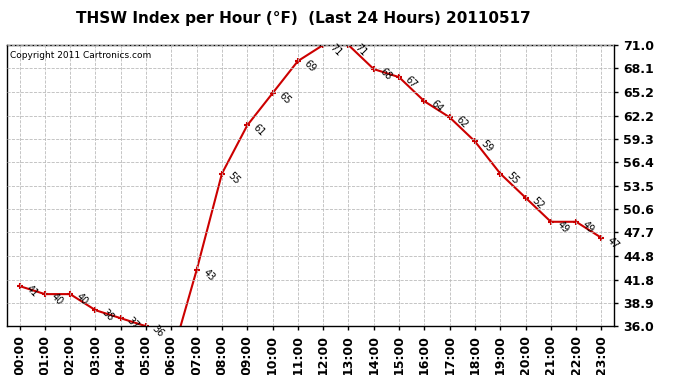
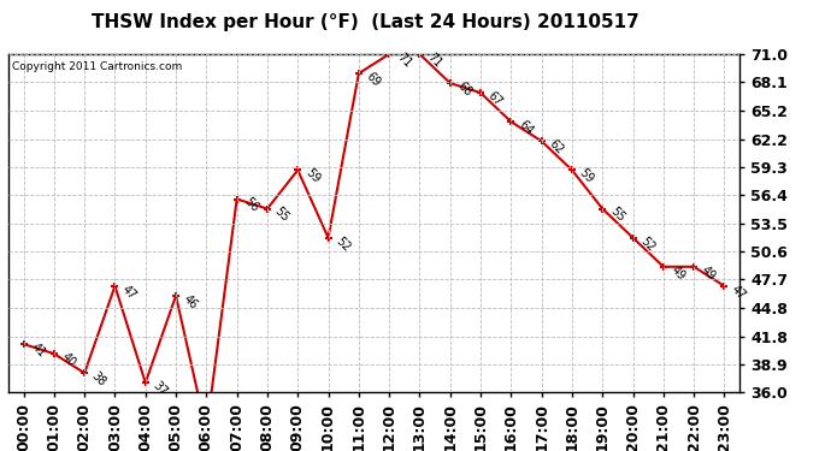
02:00: 40 -> 38
03:00: 38 -> 47
05:00: 36 -> 46
07:00: 43 -> 56
09:00: 61 -> 59
10:00: 65 -> 52
